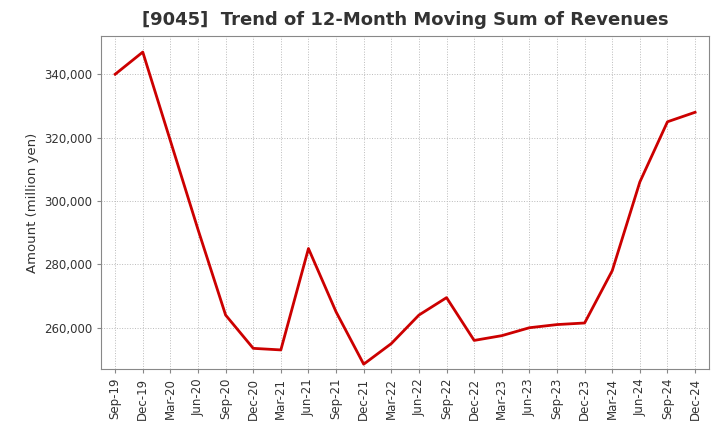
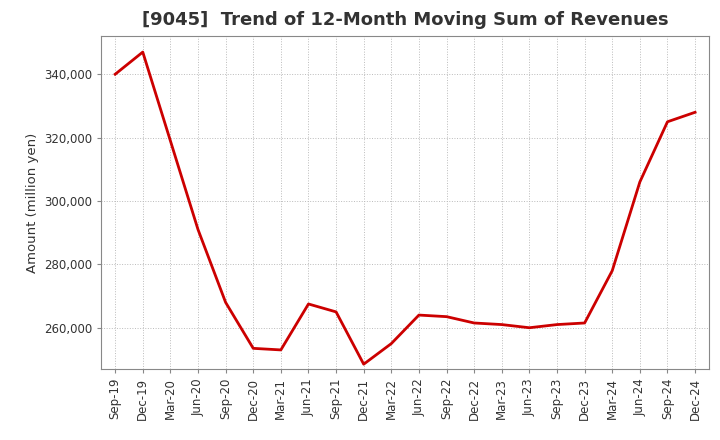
Sep-20: 264,000 -> 268,000
Jun-21: 285,000 -> 267,500
Sep-22: 269,500 -> 263,500
Dec-22: 256,000 -> 261,500
Mar-23: 257,500 -> 261,000
